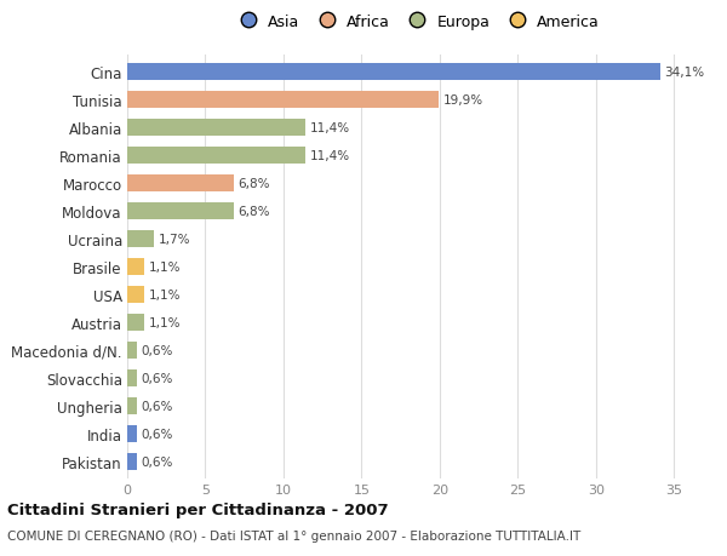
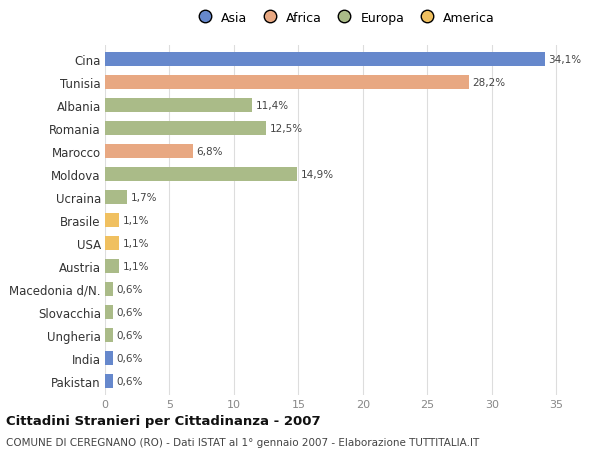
Tunisia: 19,9% -> 28,2%
Romania: 11,4% -> 12,5%
Moldova: 6,8% -> 14,9%
